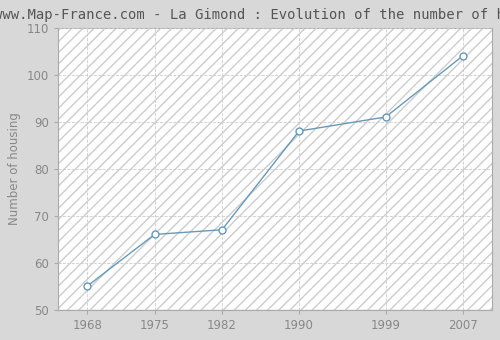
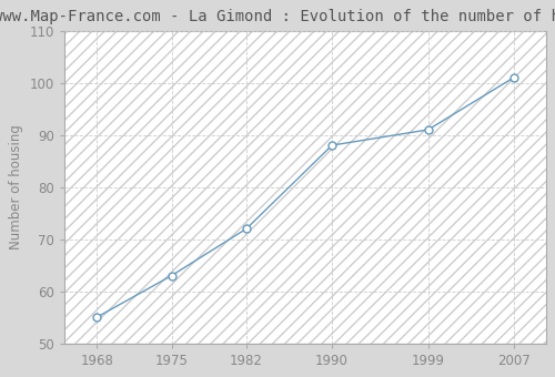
1975: 66 -> 63
1982: 67 -> 72
2007: 104 -> 101
